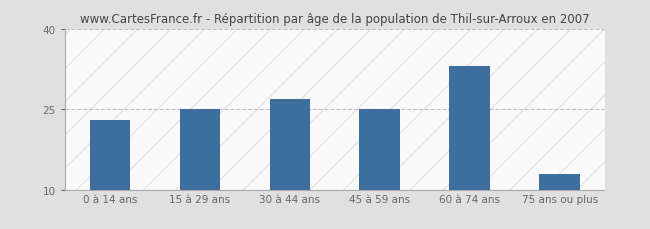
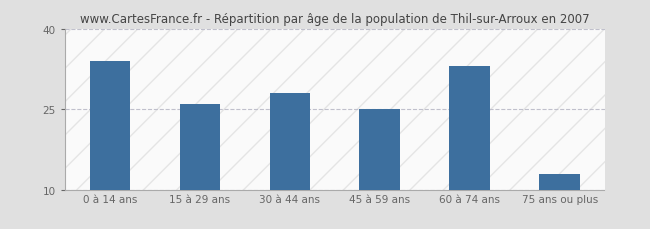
0 à 14 ans: 23 -> 34
15 à 29 ans: 25 -> 26
30 à 44 ans: 27 -> 28
